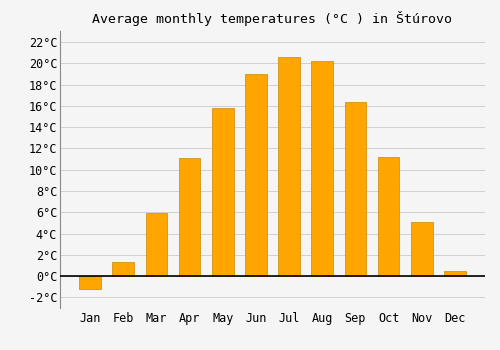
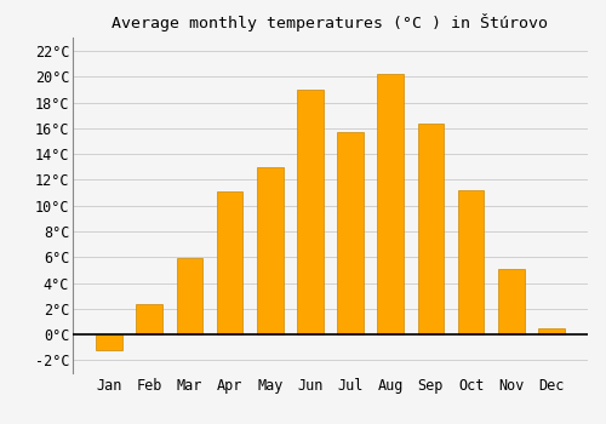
Feb: 1.3°C -> 2.4°C
May: 15.8°C -> 13.0°C
Jul: 20.6°C -> 15.7°C
